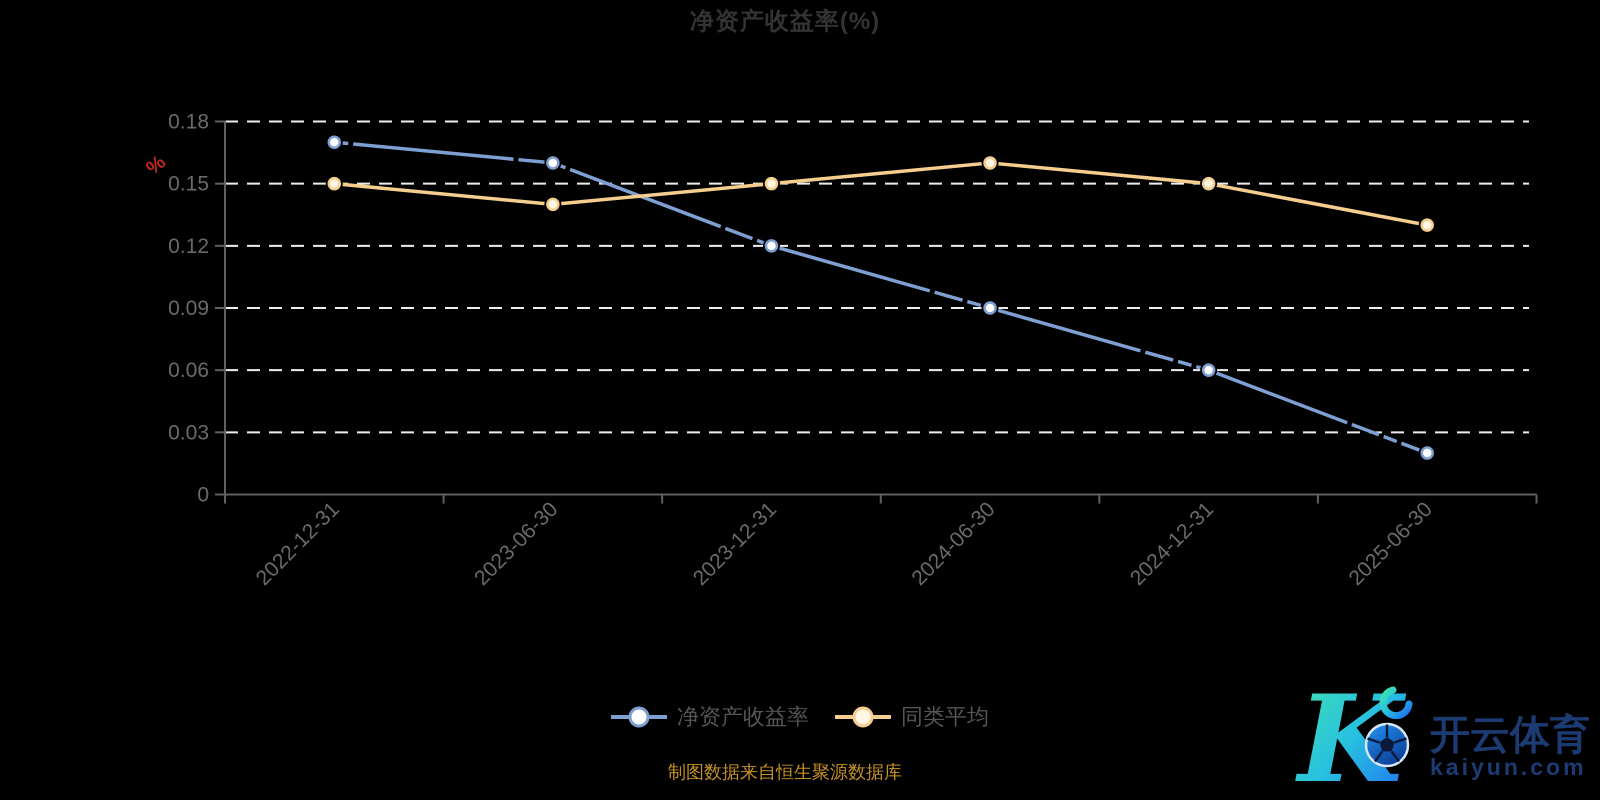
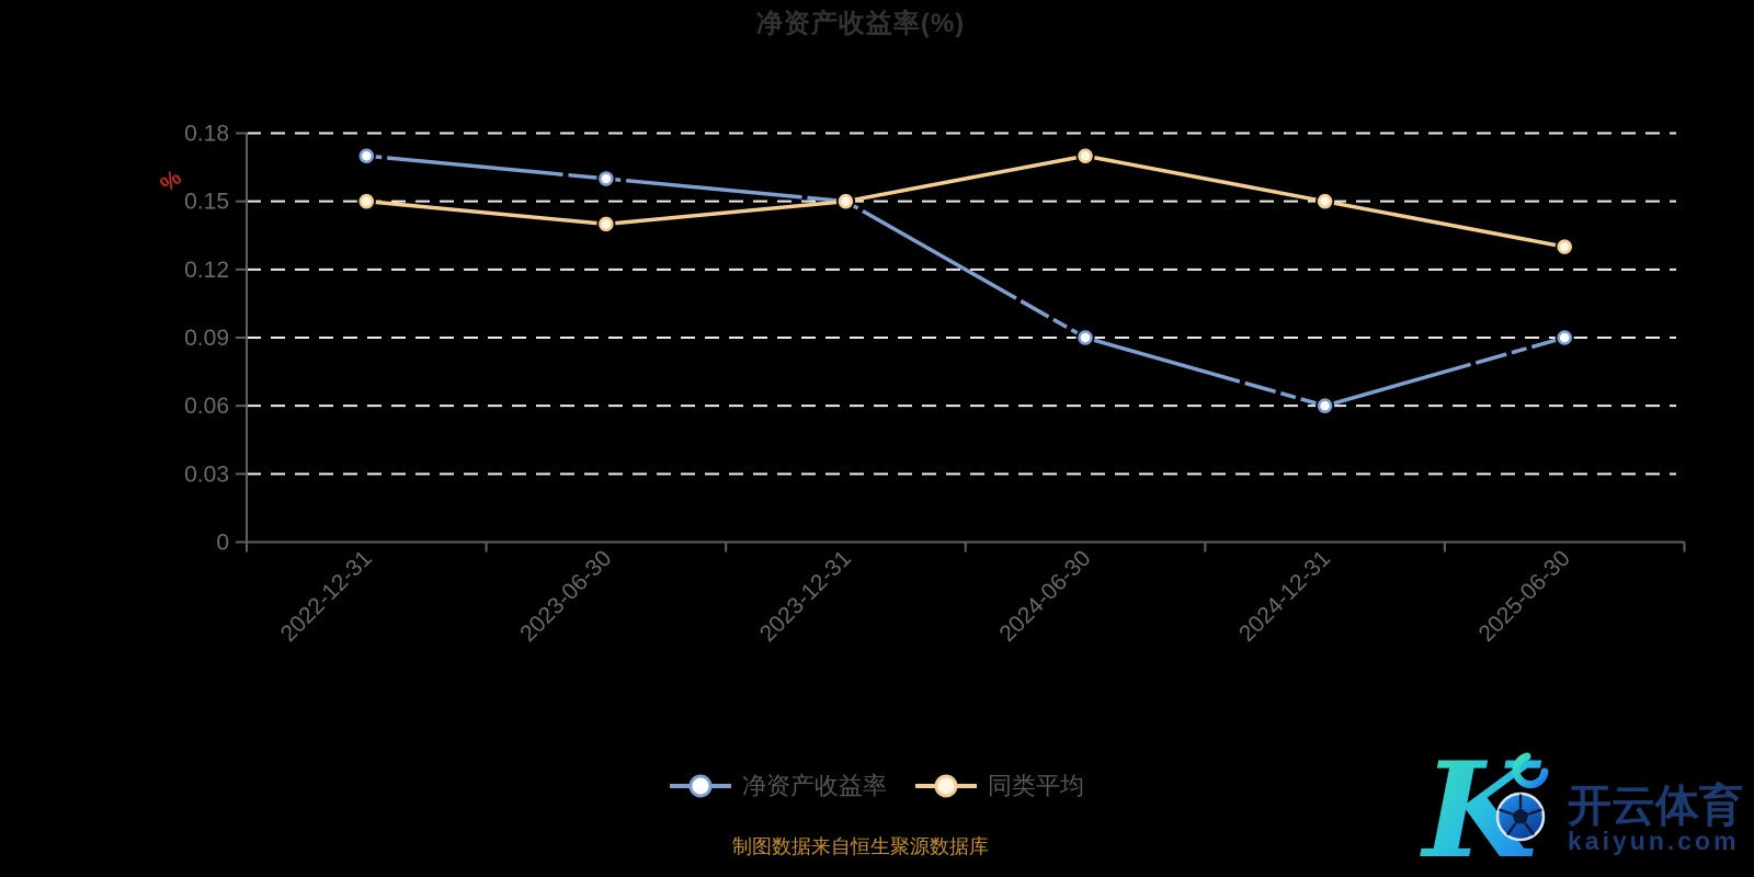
净资产收益率/2023-12-31: 0.12 -> 0.15
同类平均/2024-06-30: 0.16 -> 0.17
净资产收益率/2025-06-30: 0.02 -> 0.09
